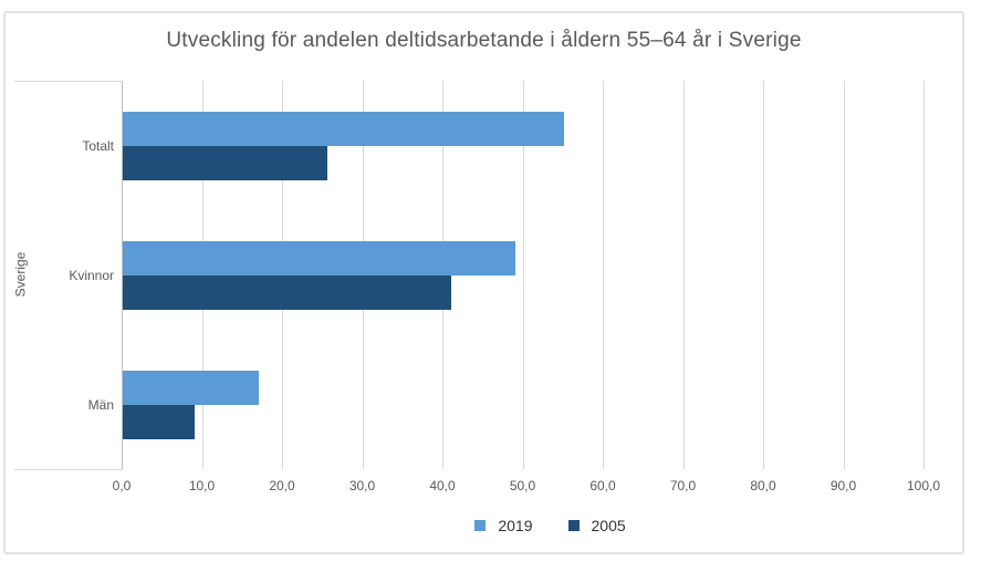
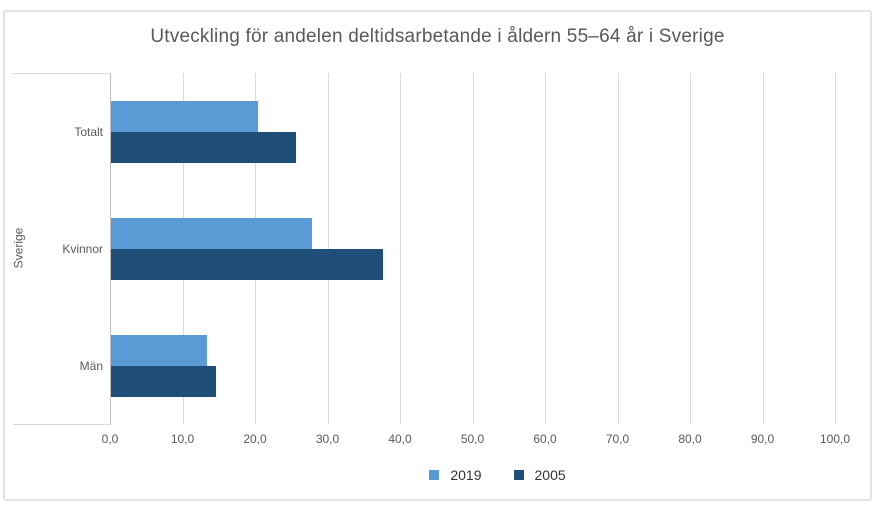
2019/Totalt: 55 -> 20
2019/Kvinnor: 49 -> 28
2005/Kvinnor: 41 -> 38
2019/Män: 17 -> 13
2005/Män: 9 -> 14
